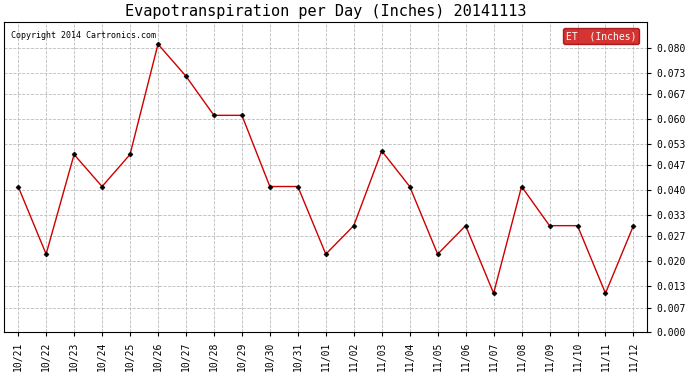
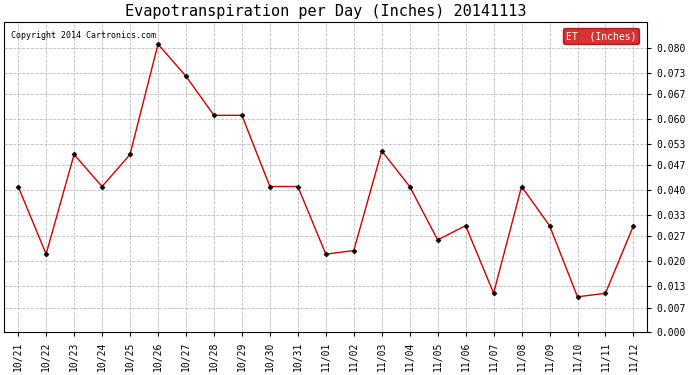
11/02: 0.030 -> 0.023
11/05: 0.022 -> 0.026
11/10: 0.030 -> 0.010
